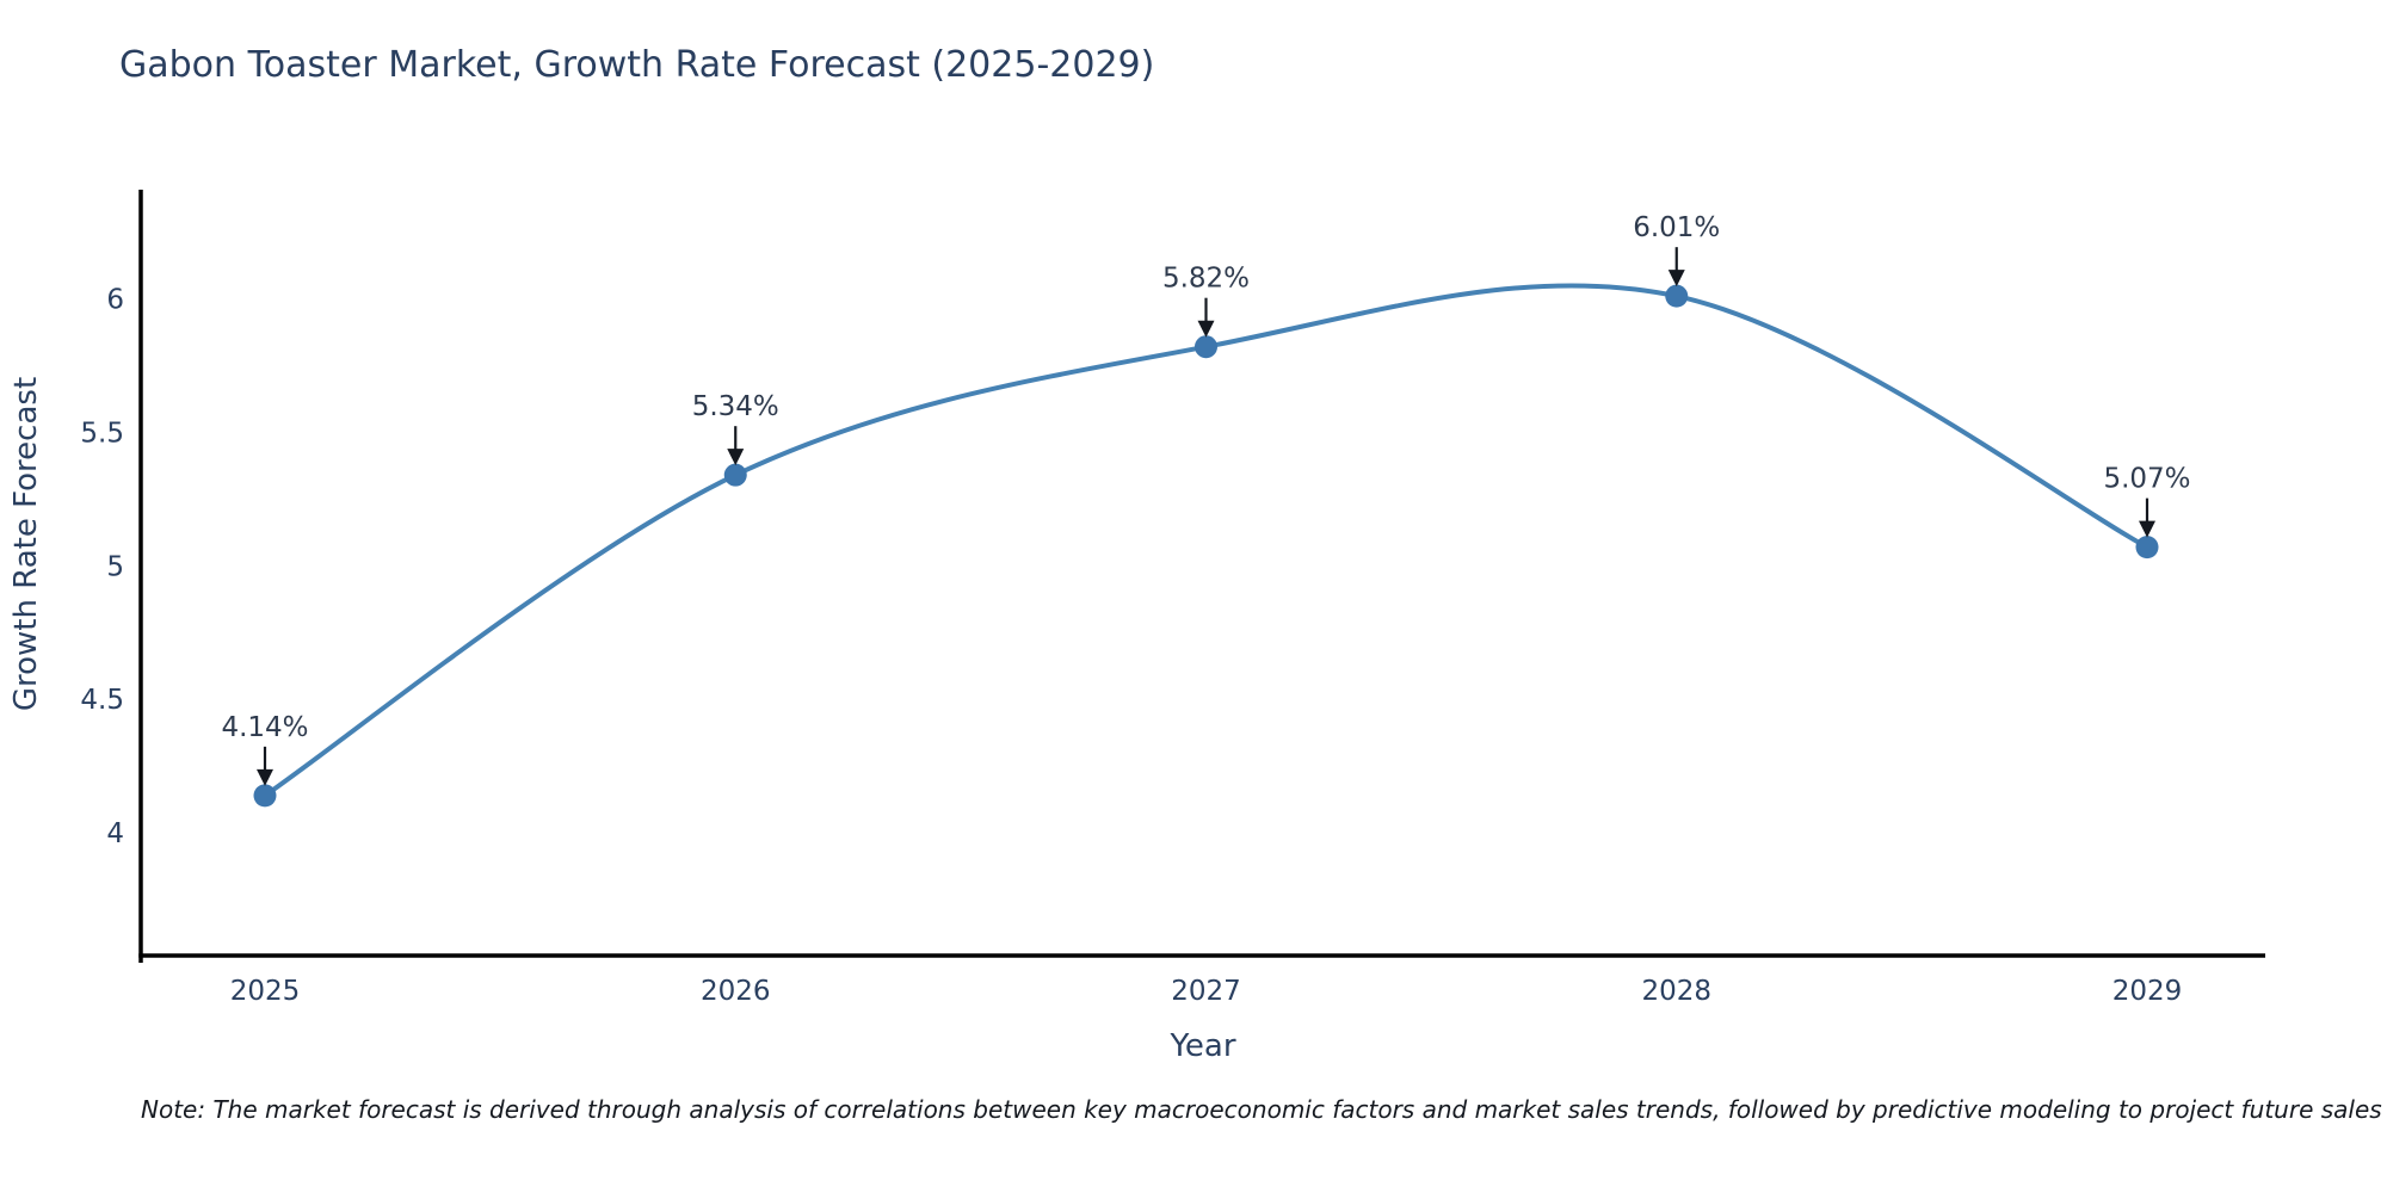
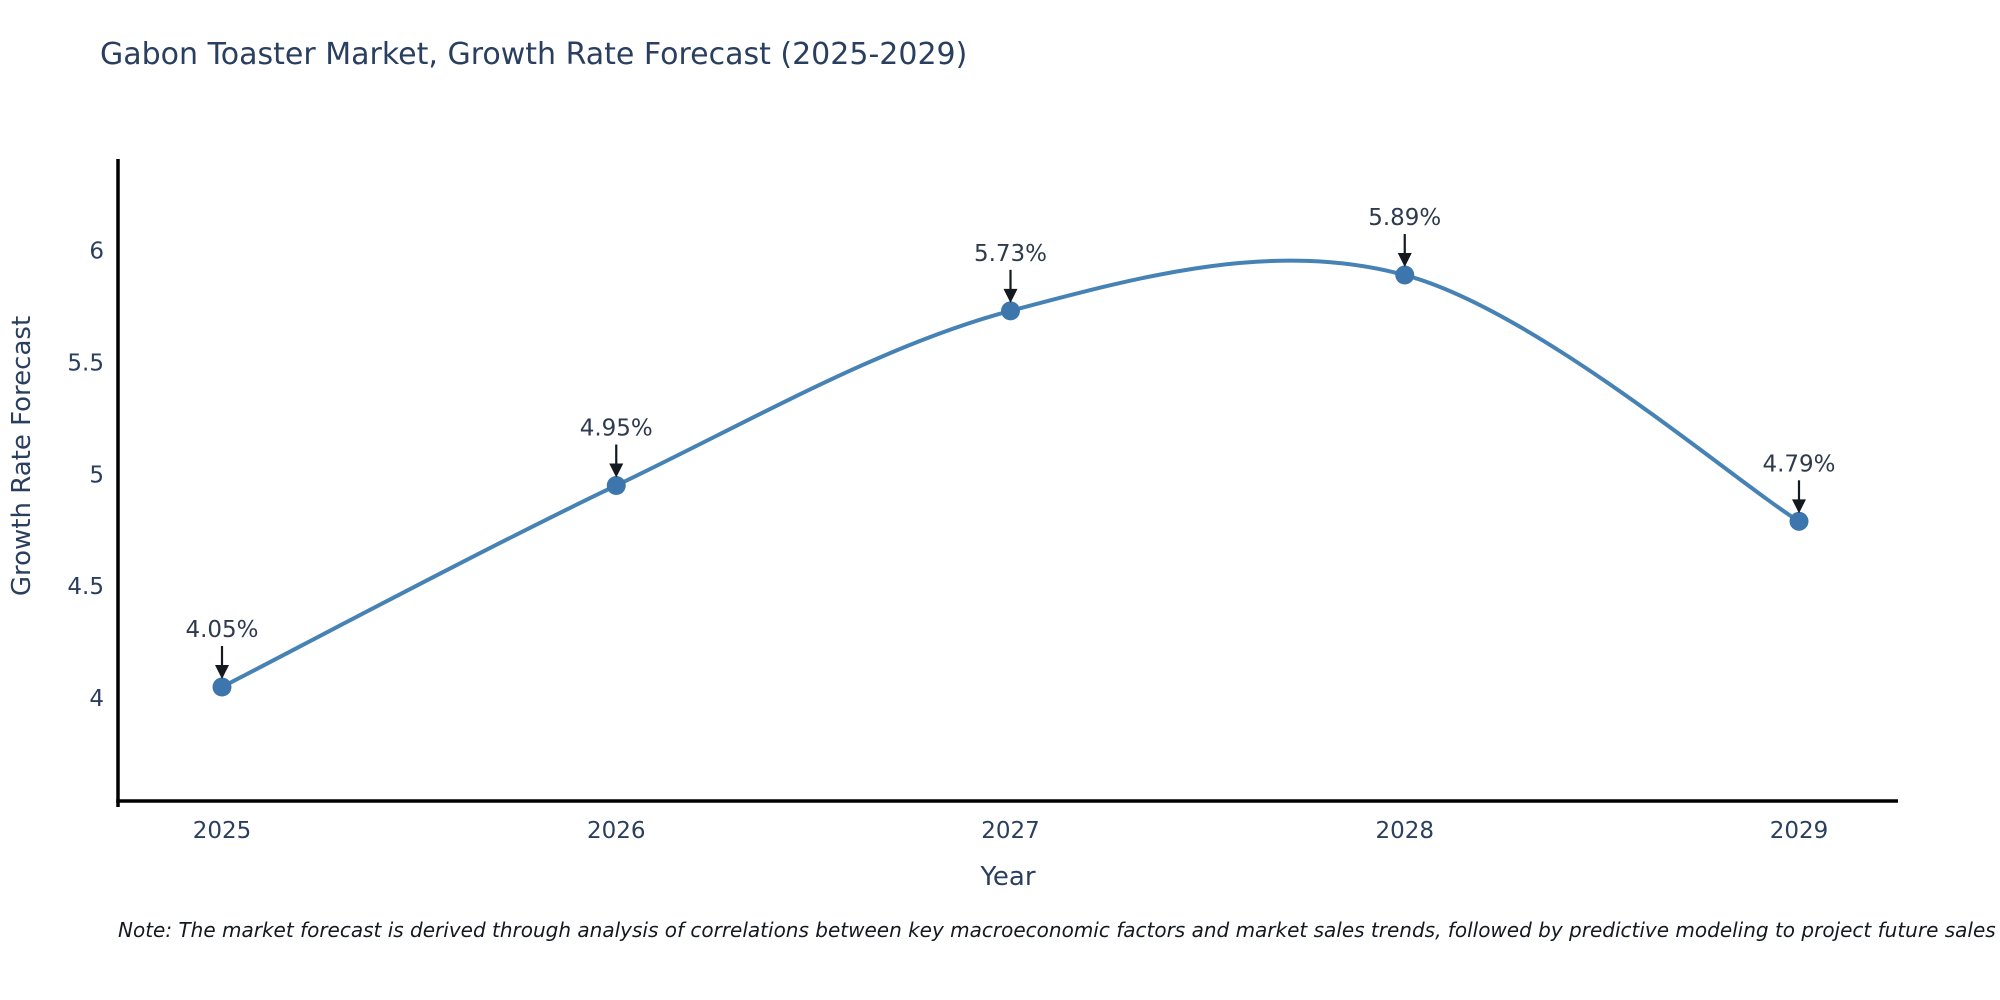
2025: 4.14% -> 4.05%
2026: 5.34% -> 4.95%
2027: 5.82% -> 5.73%
2028: 6.01% -> 5.89%
2029: 5.07% -> 4.79%
